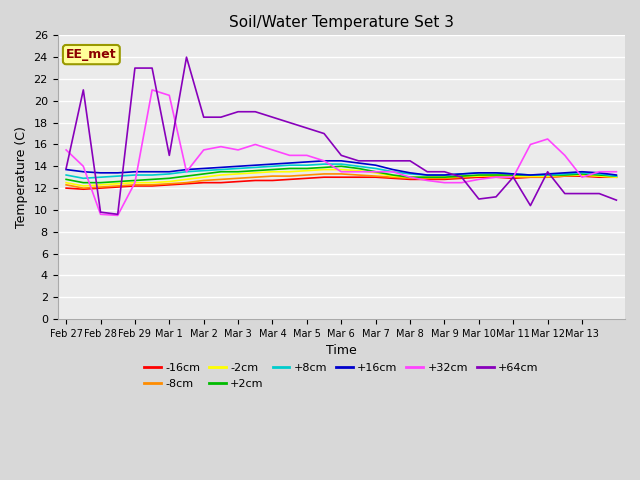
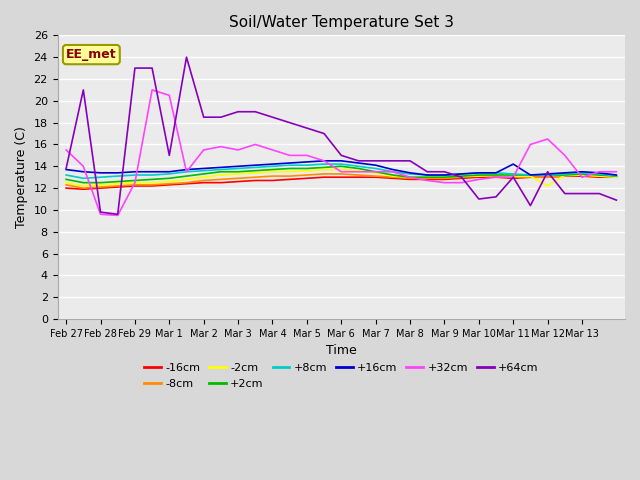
+16cm/Mar 11: 13.3 -> 14.2
-2cm/Mar 12: 13.1 -> 12.2
